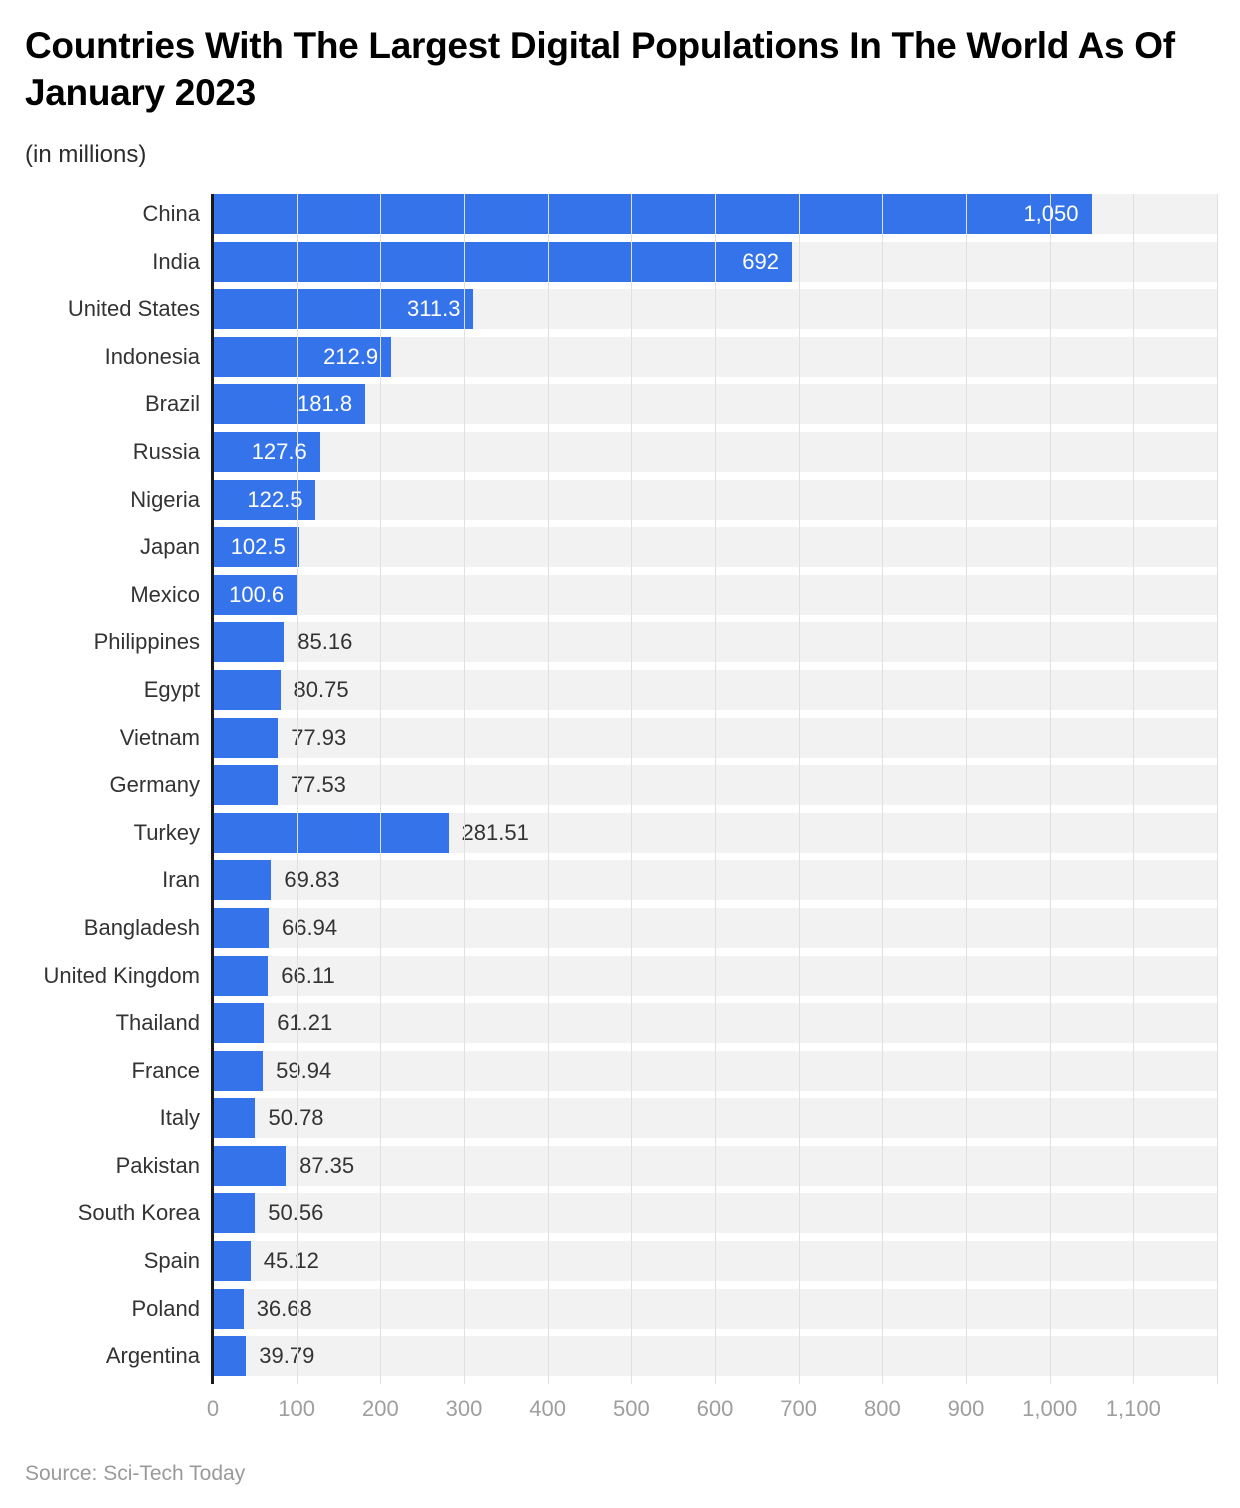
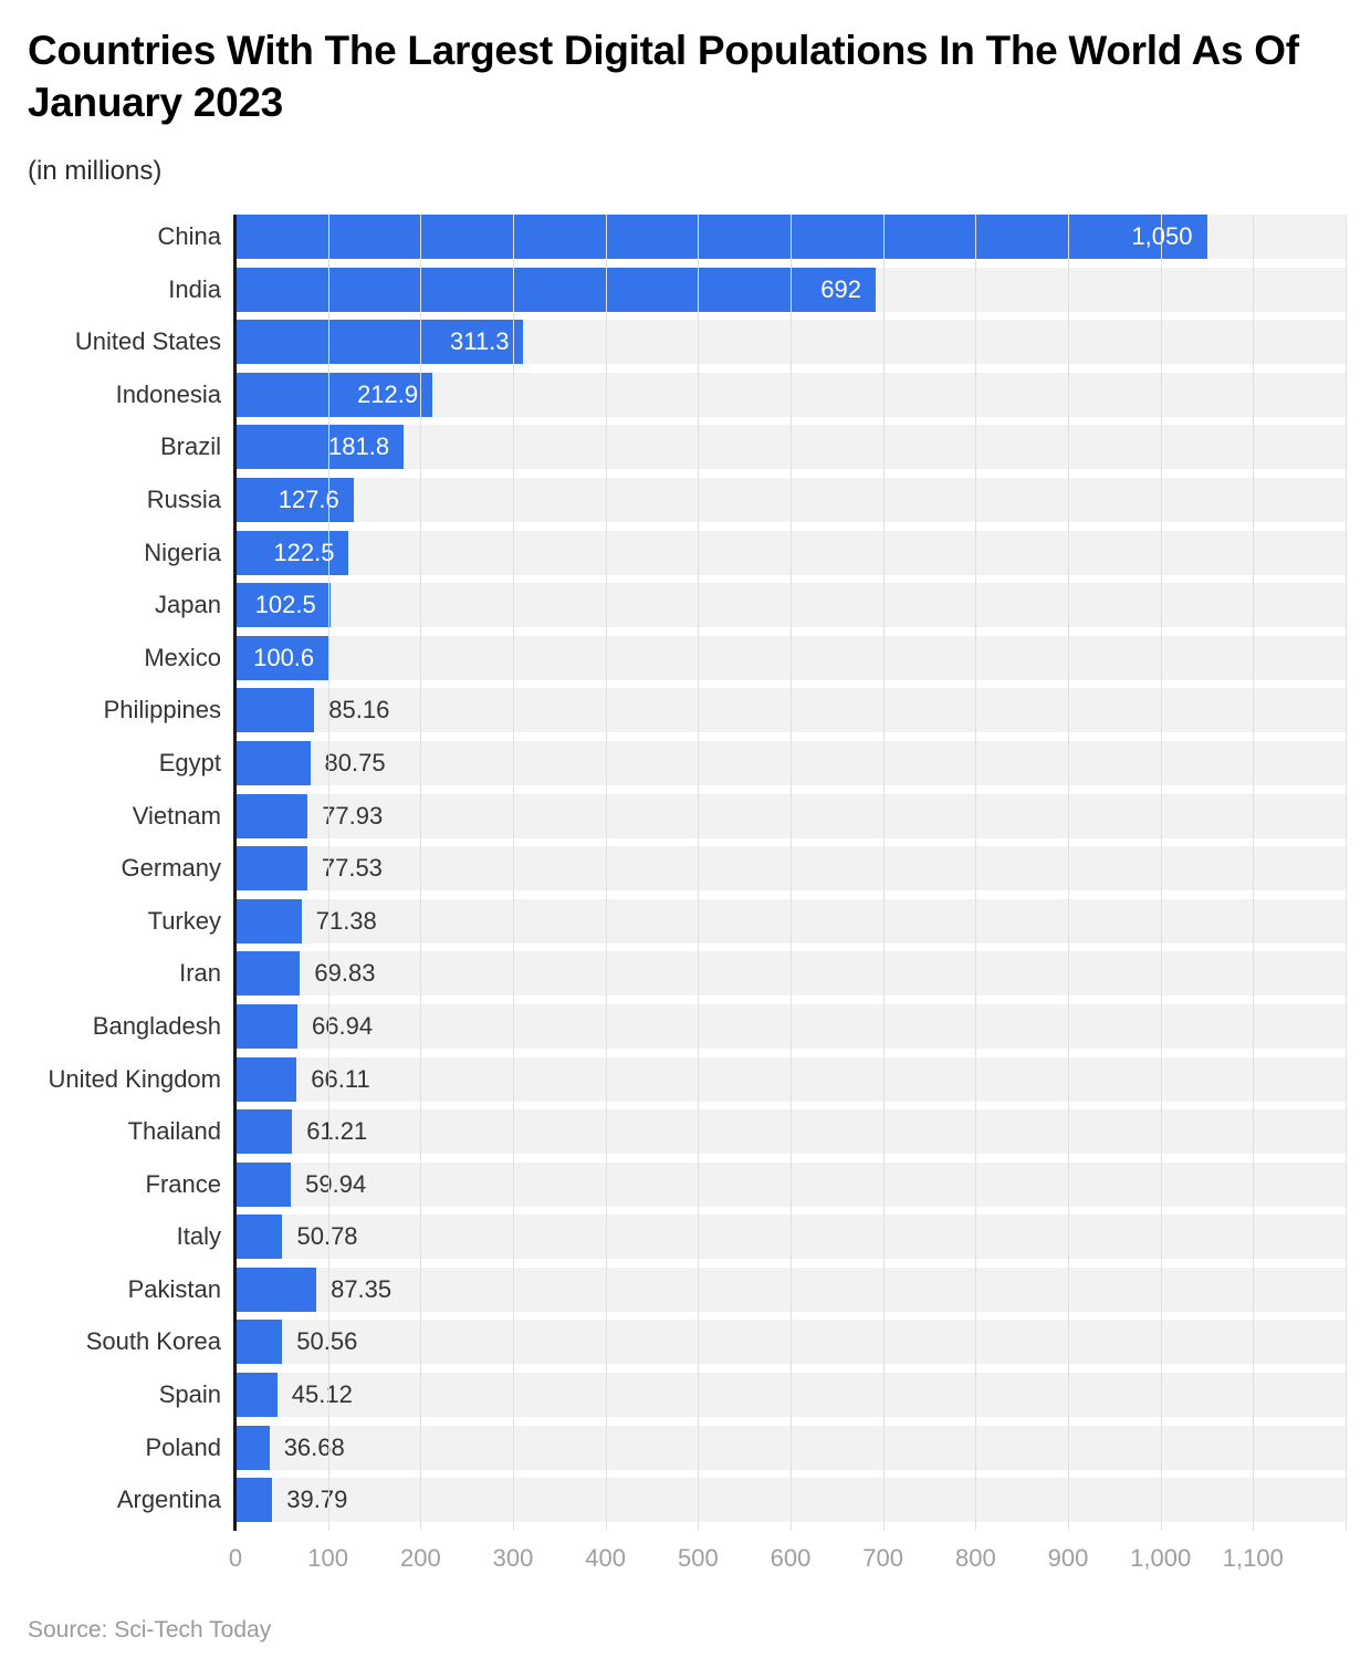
Turkey: 281.51 -> 71.38
